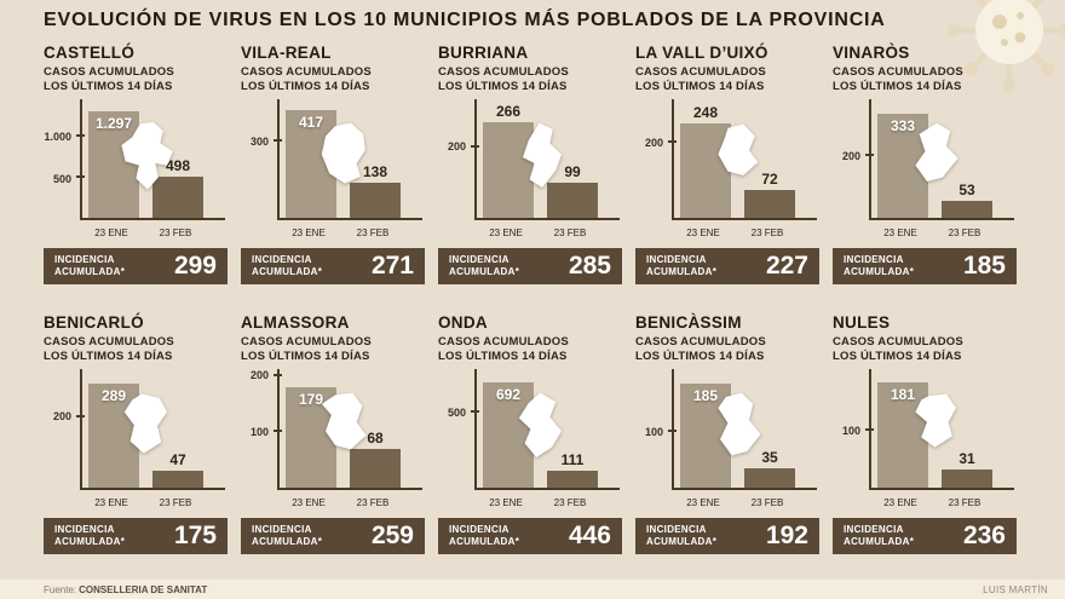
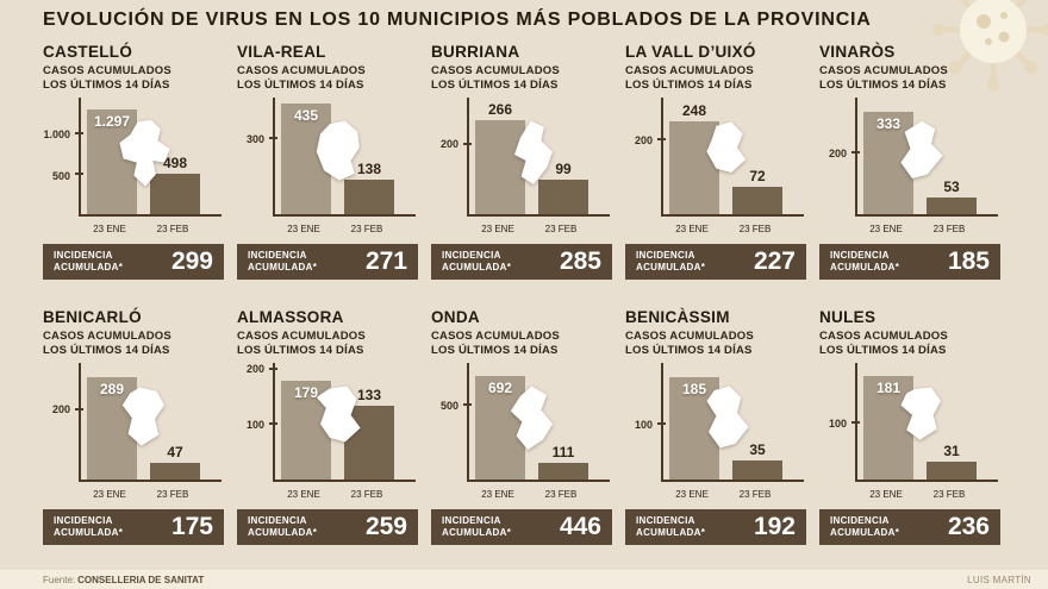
VILA-REAL/23 ENE: 417 -> 435
ALMASSORA/23 FEB: 68 -> 133
